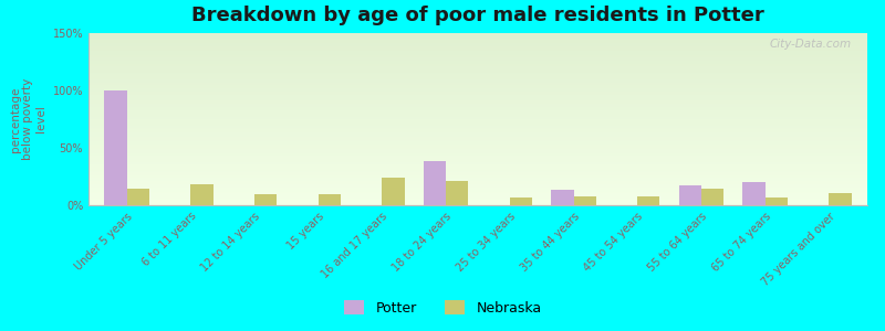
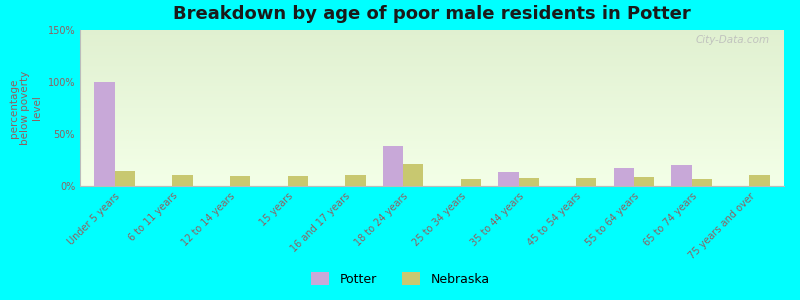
Nebraska/6 to 11 years: 18% -> 11%
Nebraska/16 and 17 years: 24% -> 11%
Nebraska/55 to 64 years: 14% -> 9%
